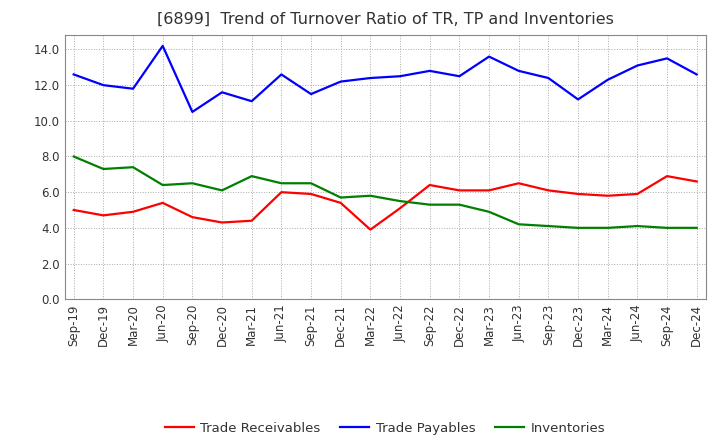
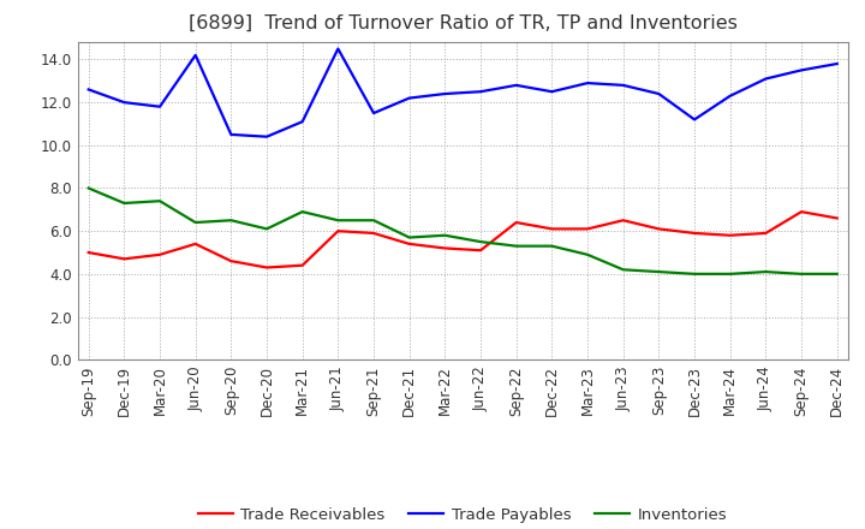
Trade Payables/Dec-20: 11.6 -> 10.4
Trade Payables/Jun-21: 12.6 -> 14.5
Trade Receivables/Mar-22: 3.9 -> 5.2
Trade Payables/Mar-23: 13.6 -> 12.9
Trade Payables/Dec-24: 12.6 -> 13.8
